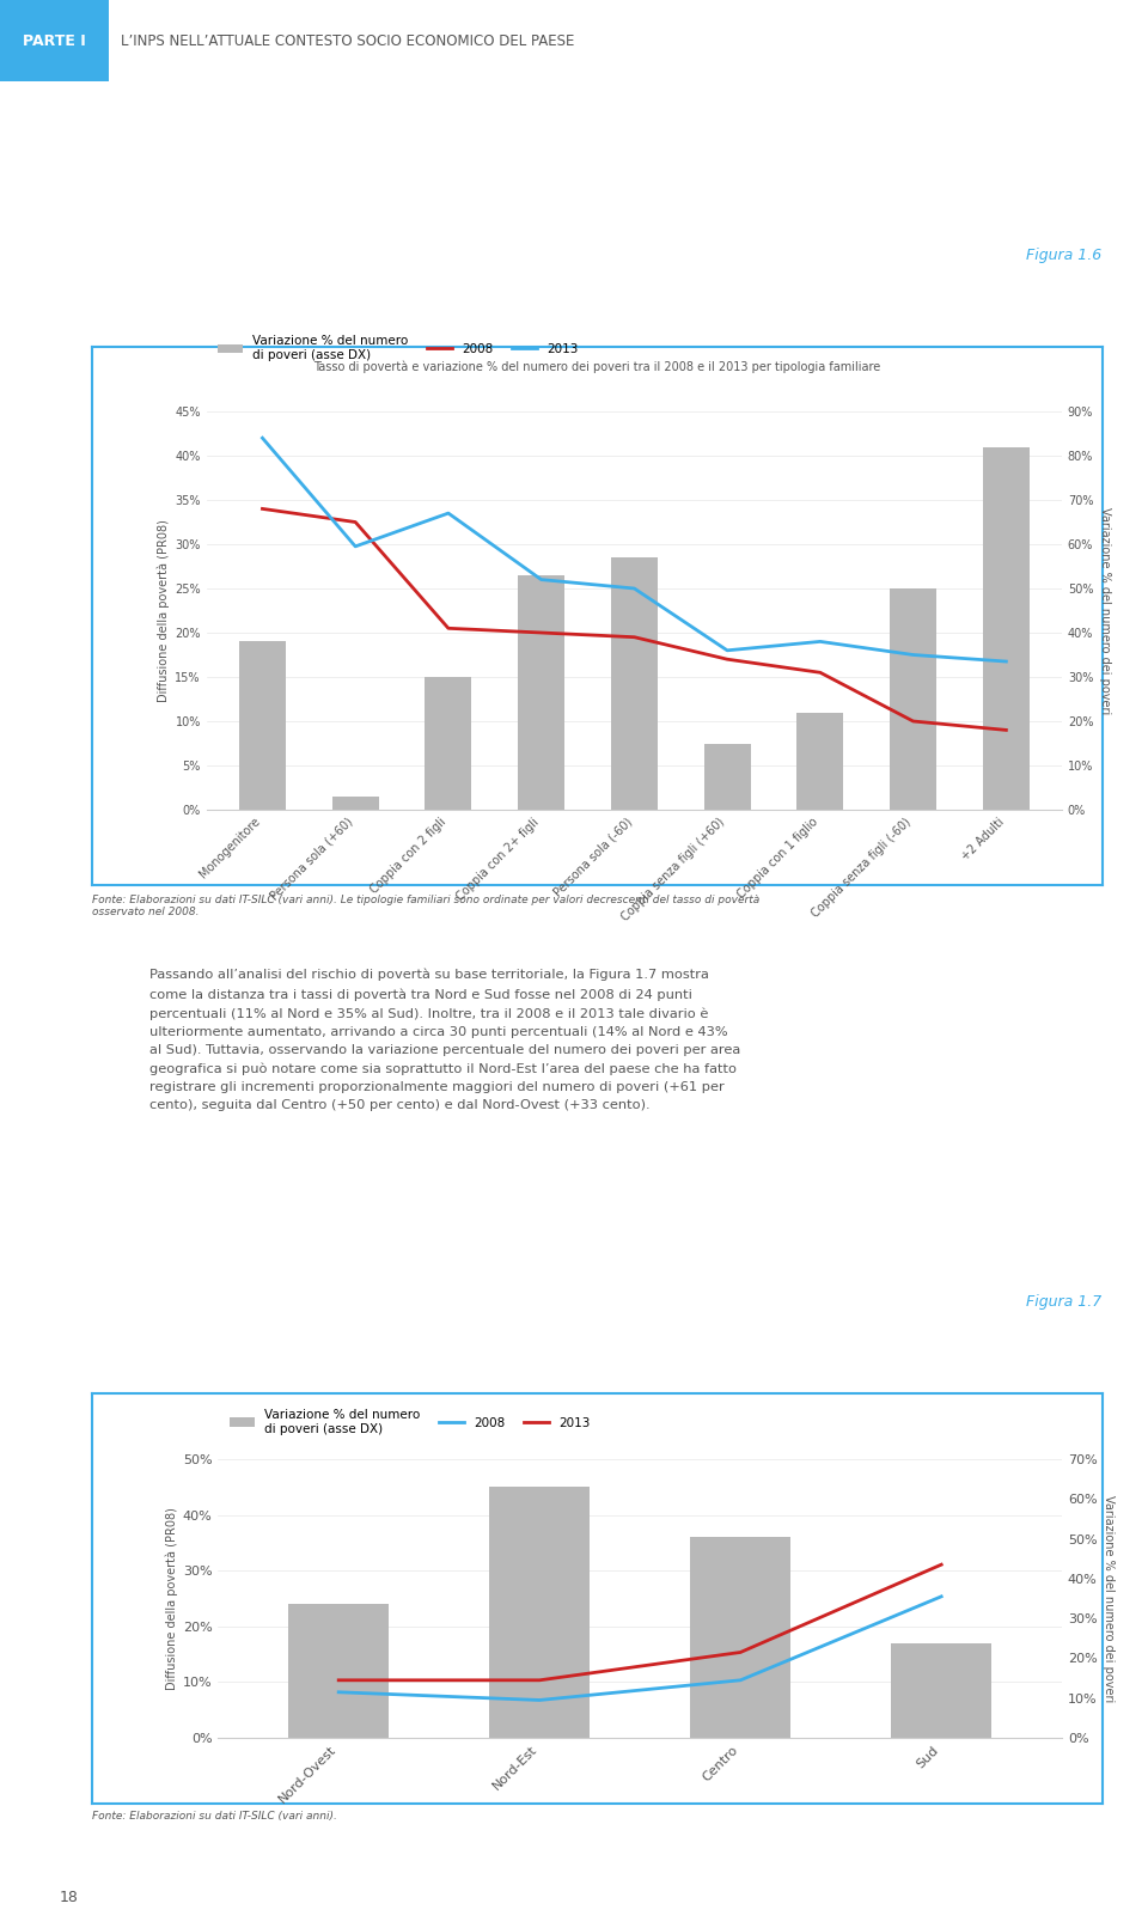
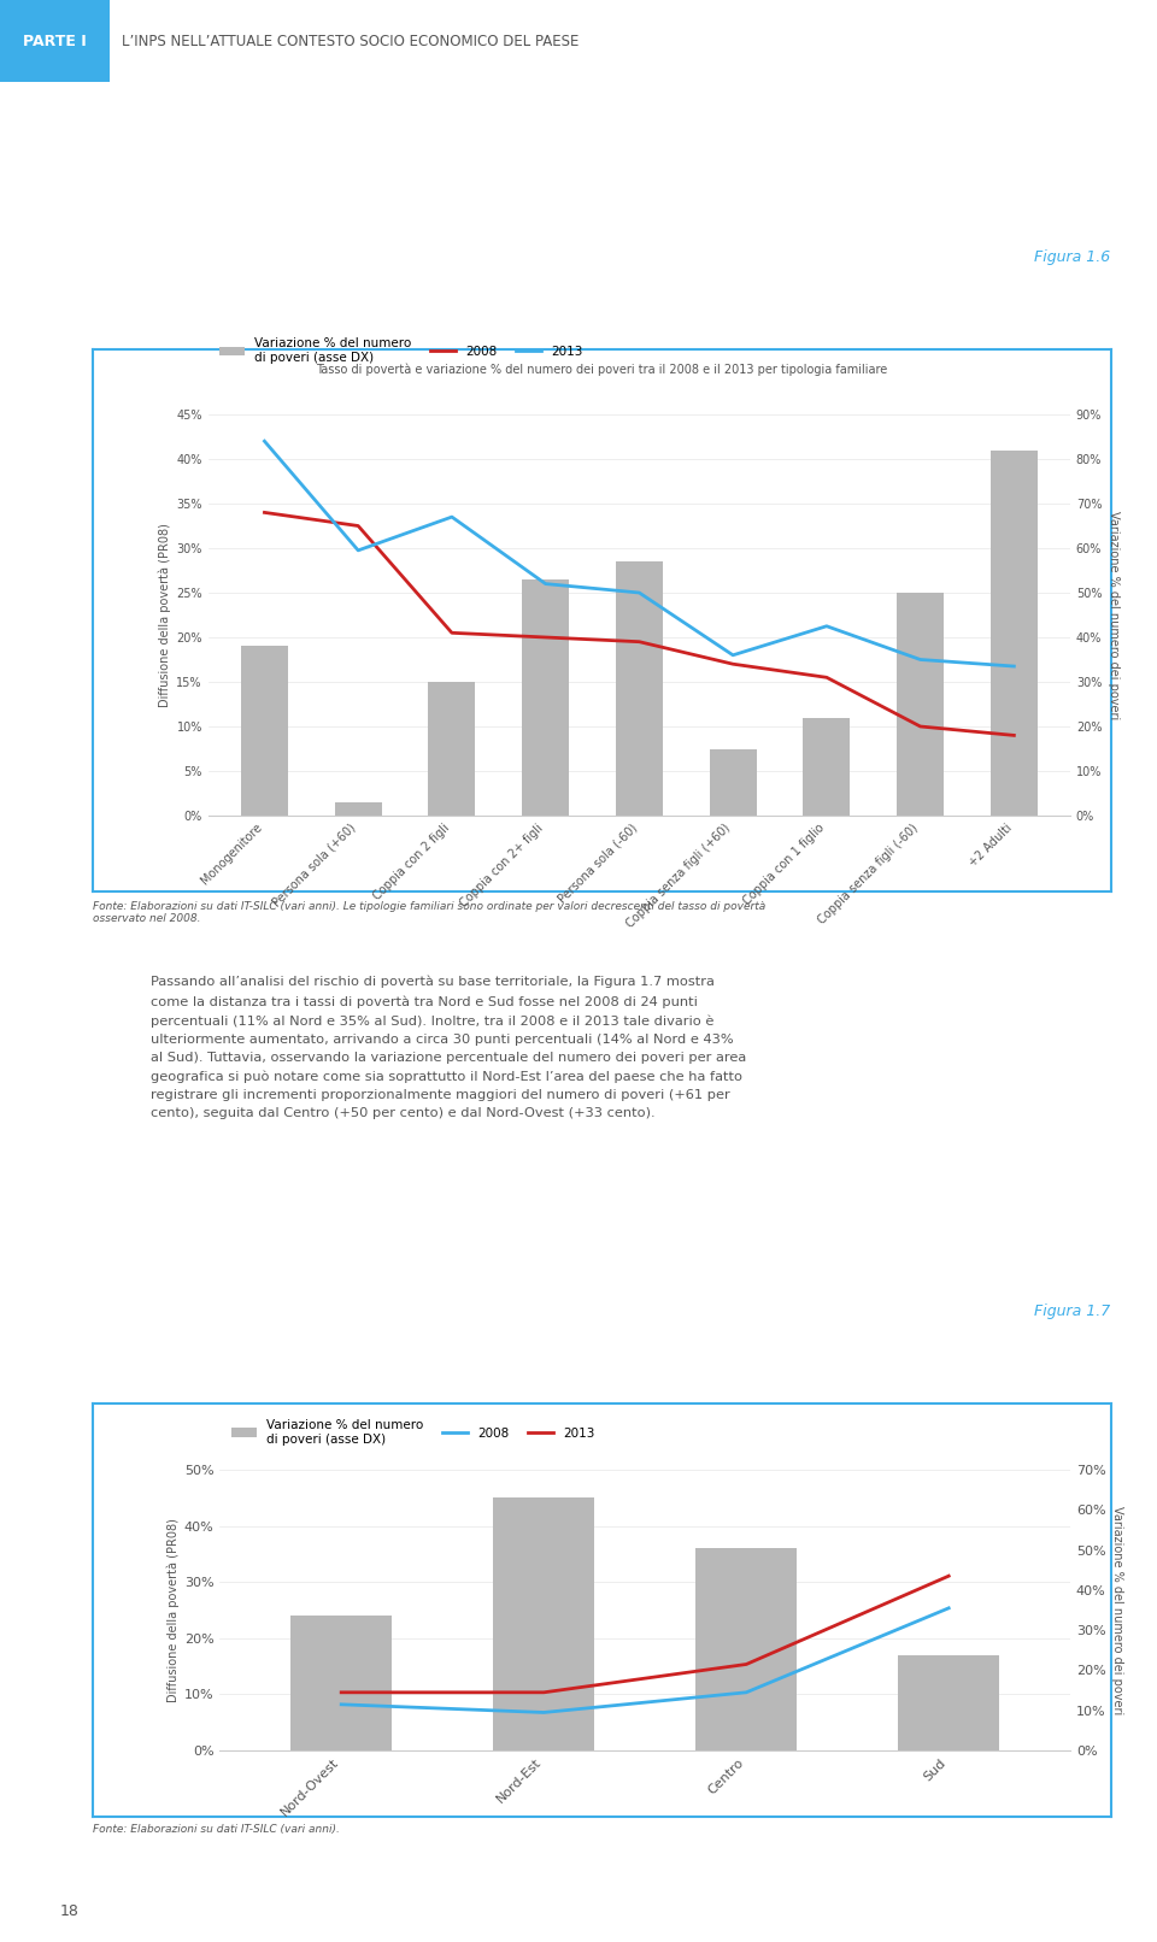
2013/Coppia con 1 figlio: 38.0% -> 42.5%
